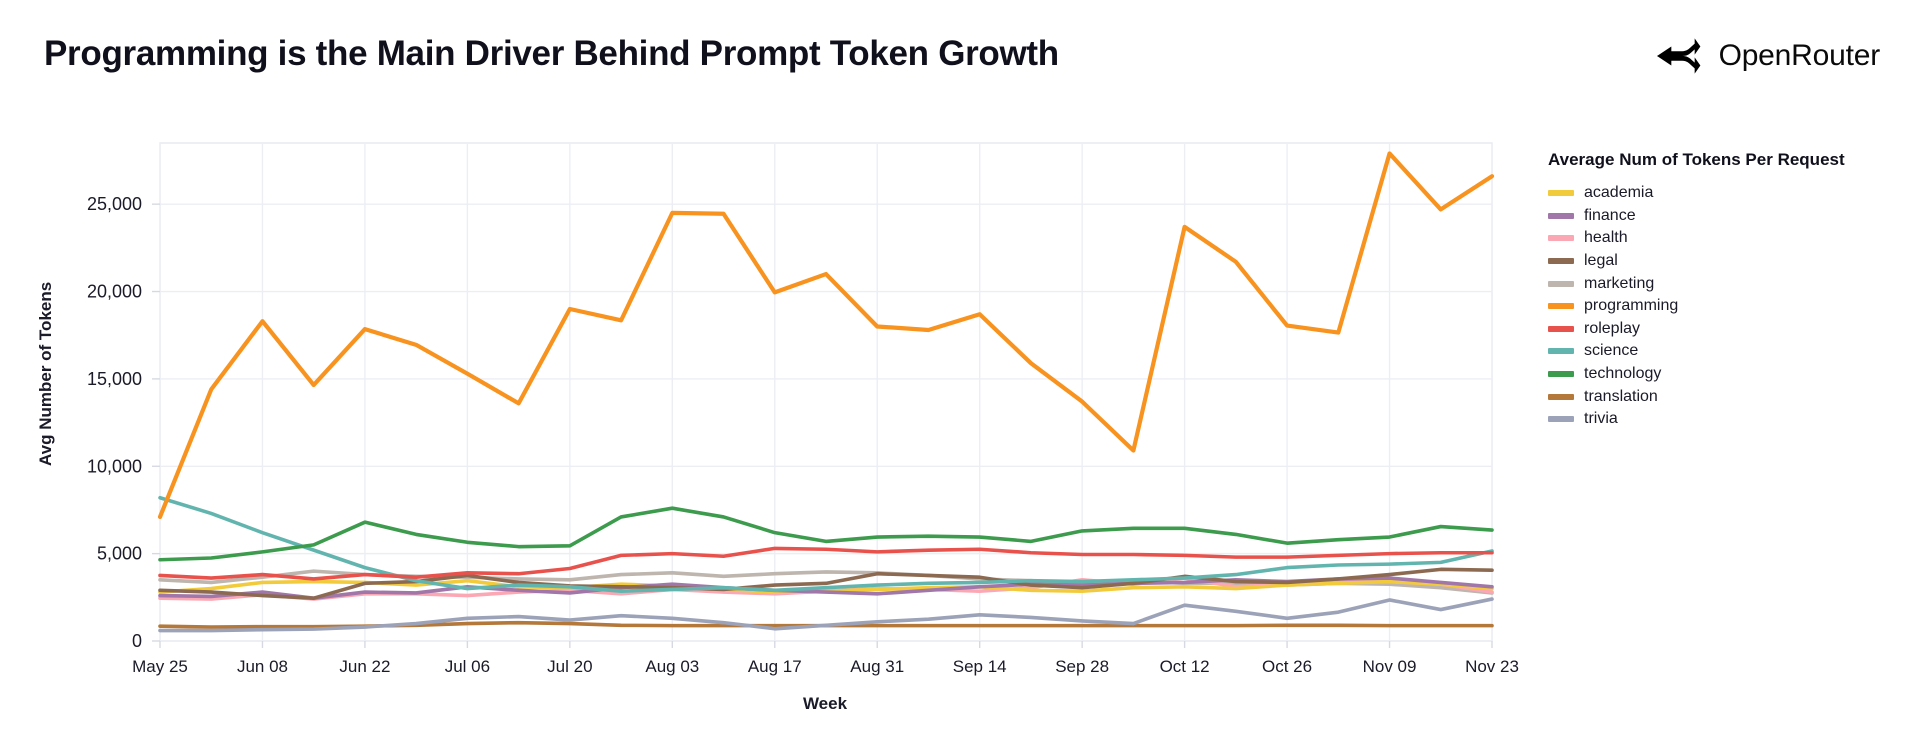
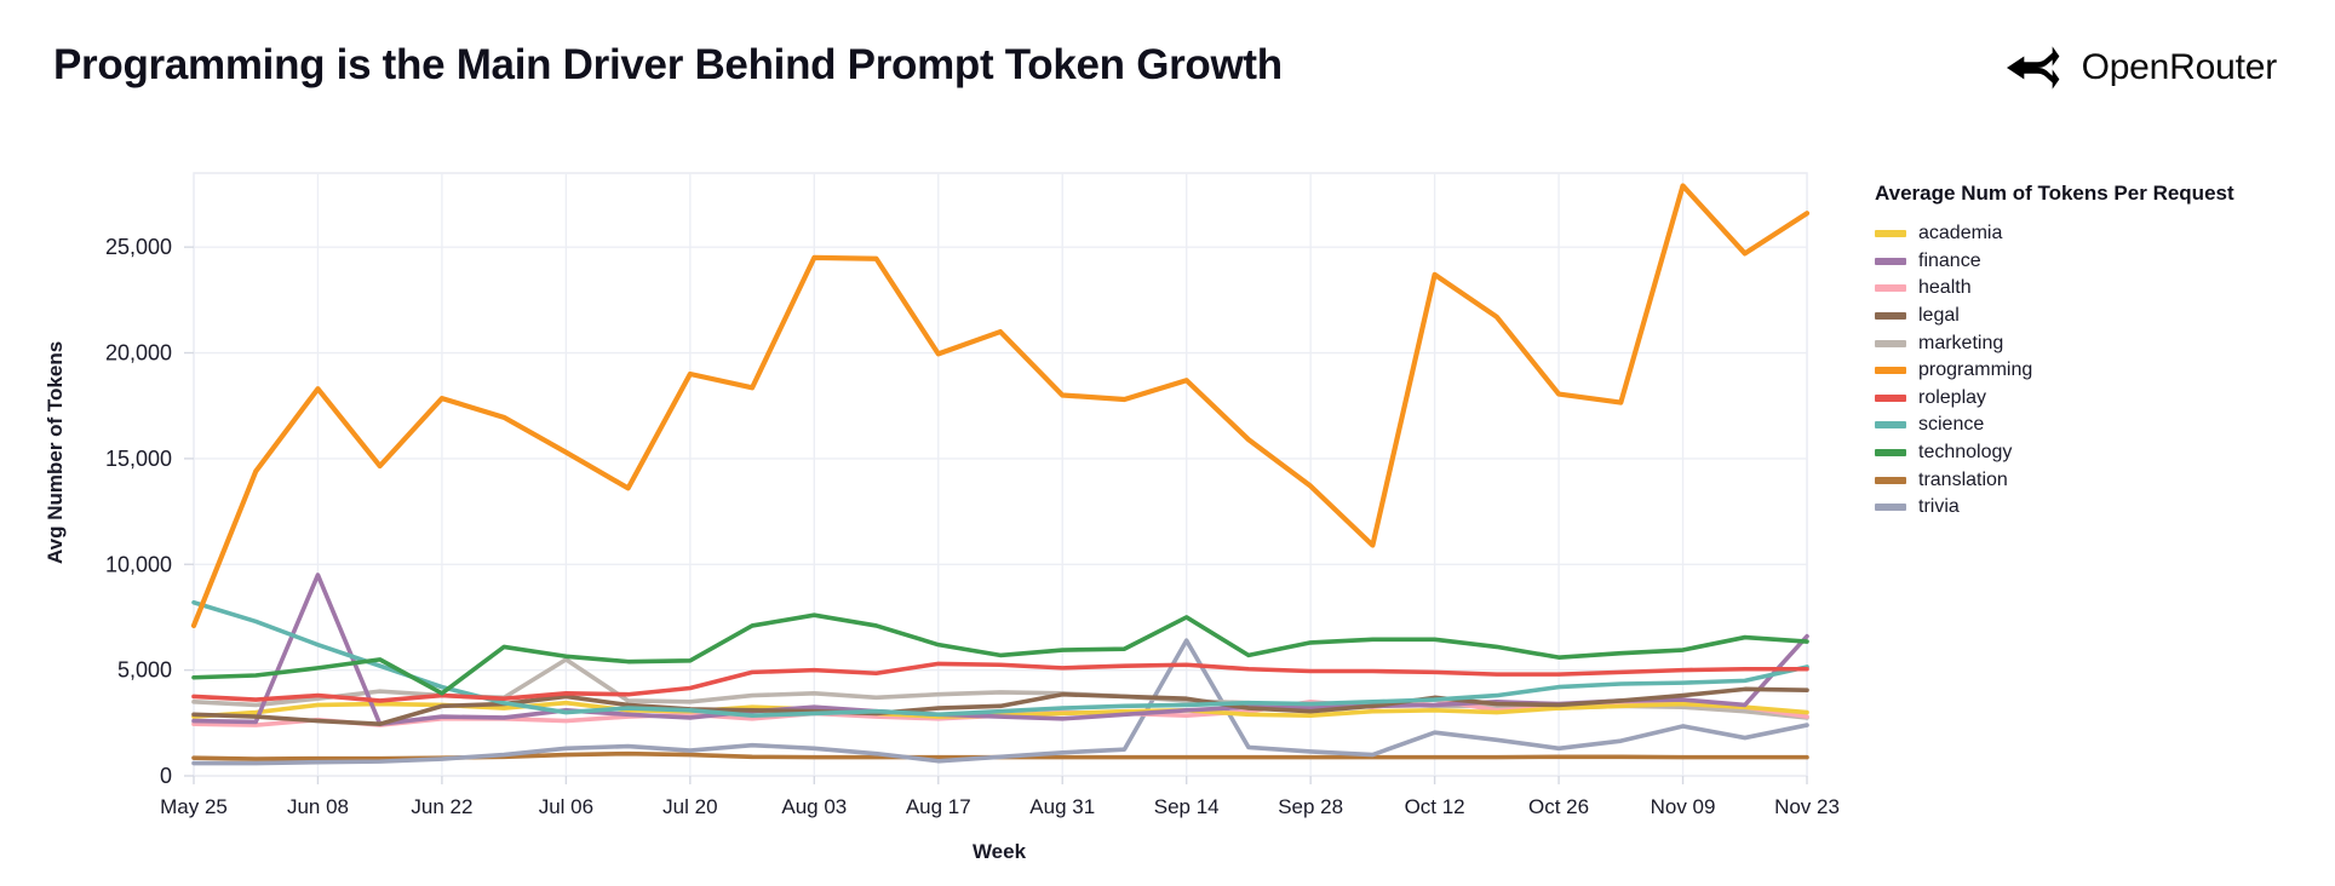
finance/Jun 08: 2800 -> 9500
technology/Jun 22: 6800 -> 3900
marketing/Jul 06: 3600 -> 5500
technology/Sep 14: 6000 -> 7500
trivia/Sep 14: 1500 -> 6400
finance/Nov 23: 3100 -> 6600
